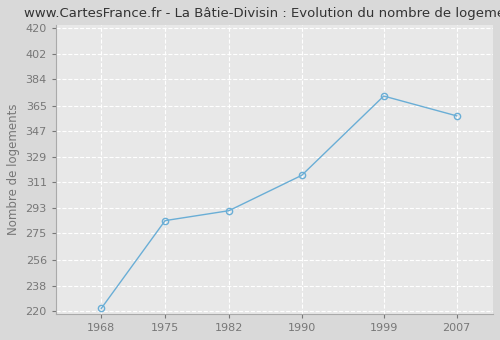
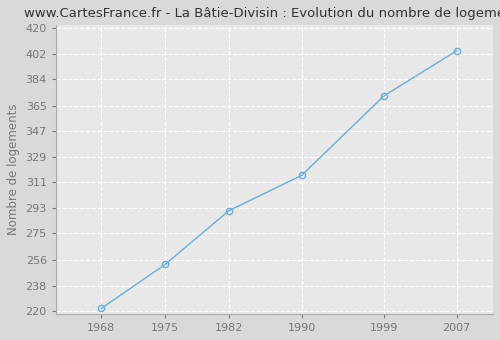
1975: 284 -> 253
2007: 358 -> 404
